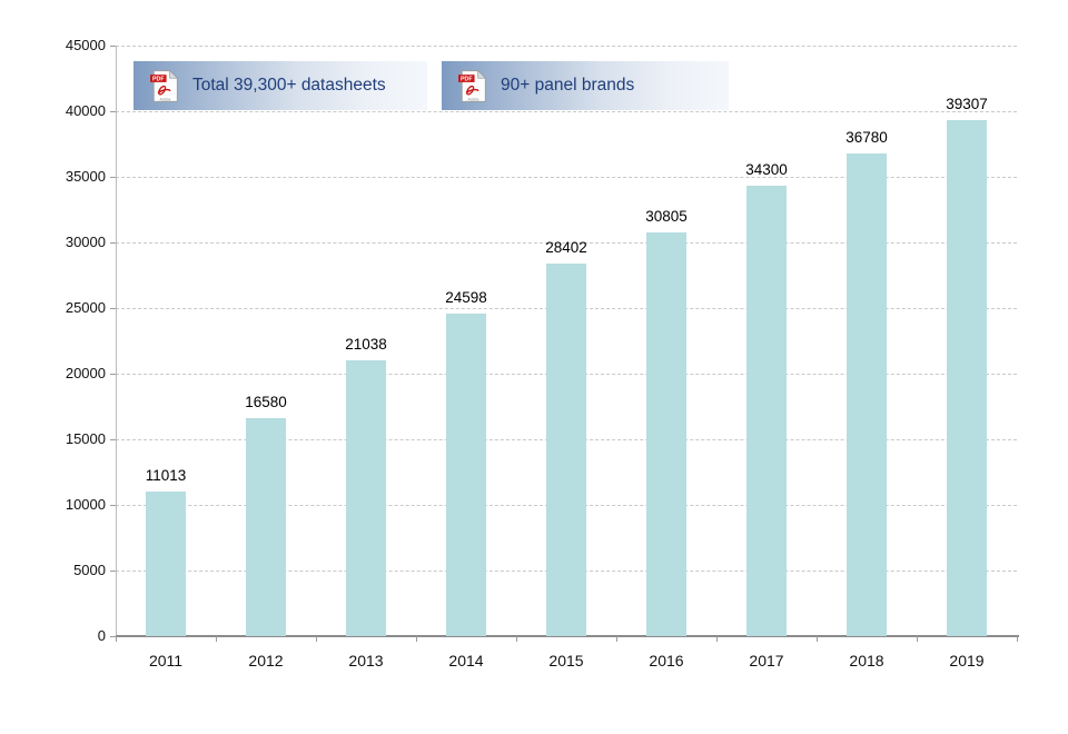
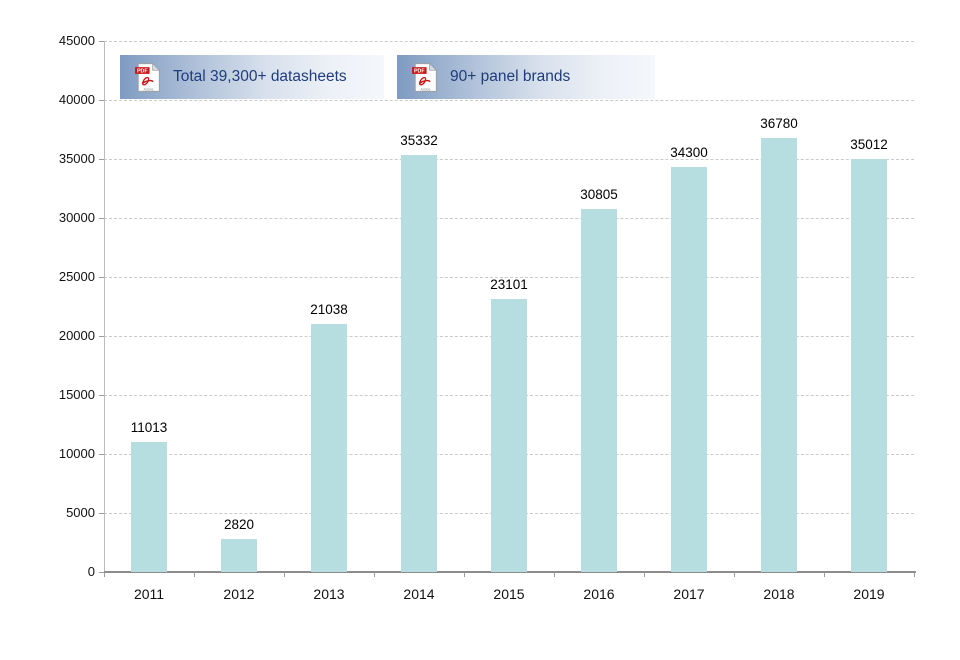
2012: 16580 -> 2820
2014: 24598 -> 35332
2015: 28402 -> 23101
2019: 39307 -> 35012
